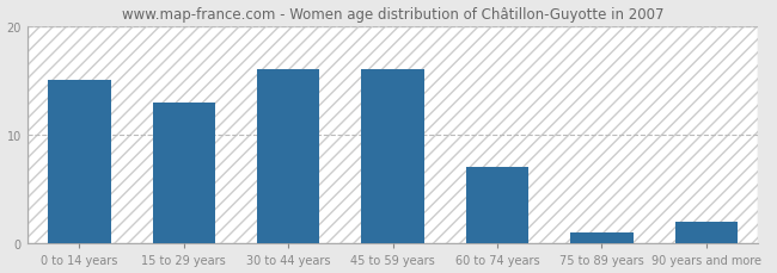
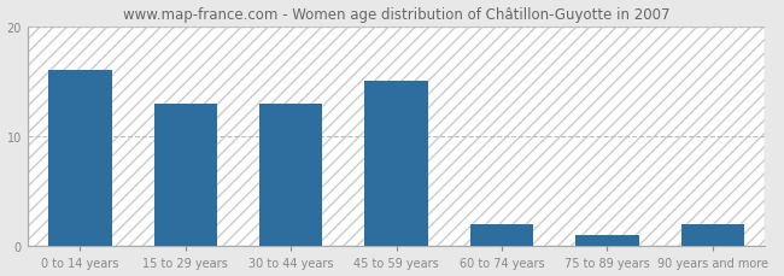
0 to 14 years: 15 -> 16
30 to 44 years: 16 -> 13
45 to 59 years: 16 -> 15
60 to 74 years: 7 -> 2
